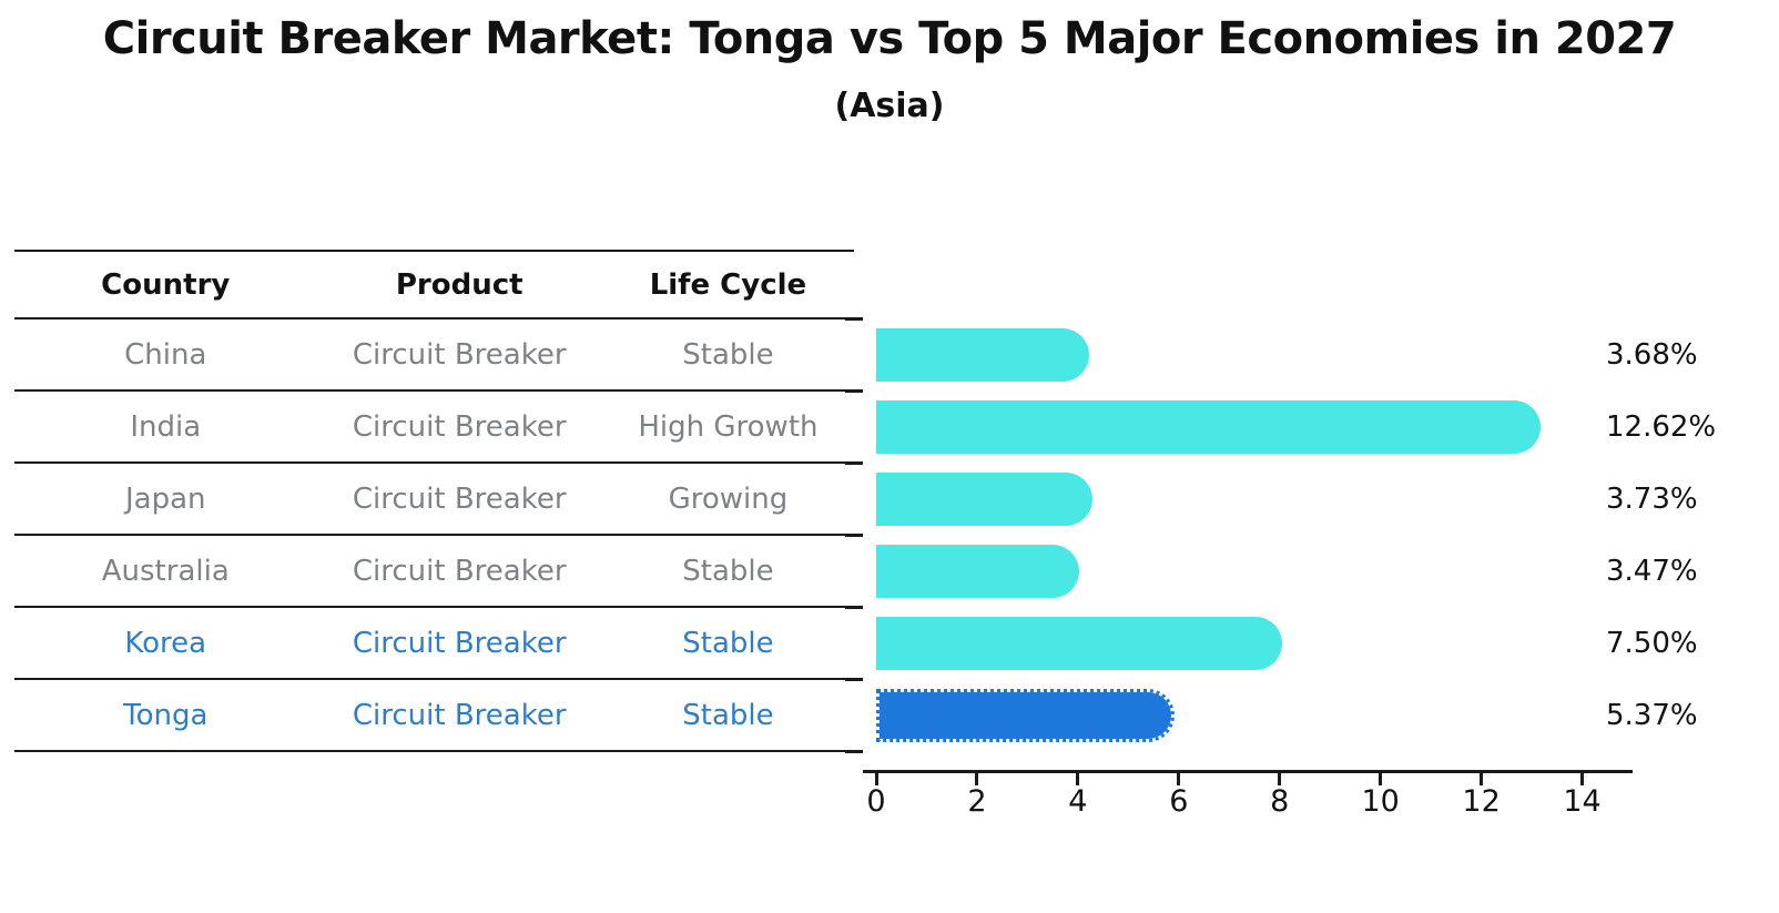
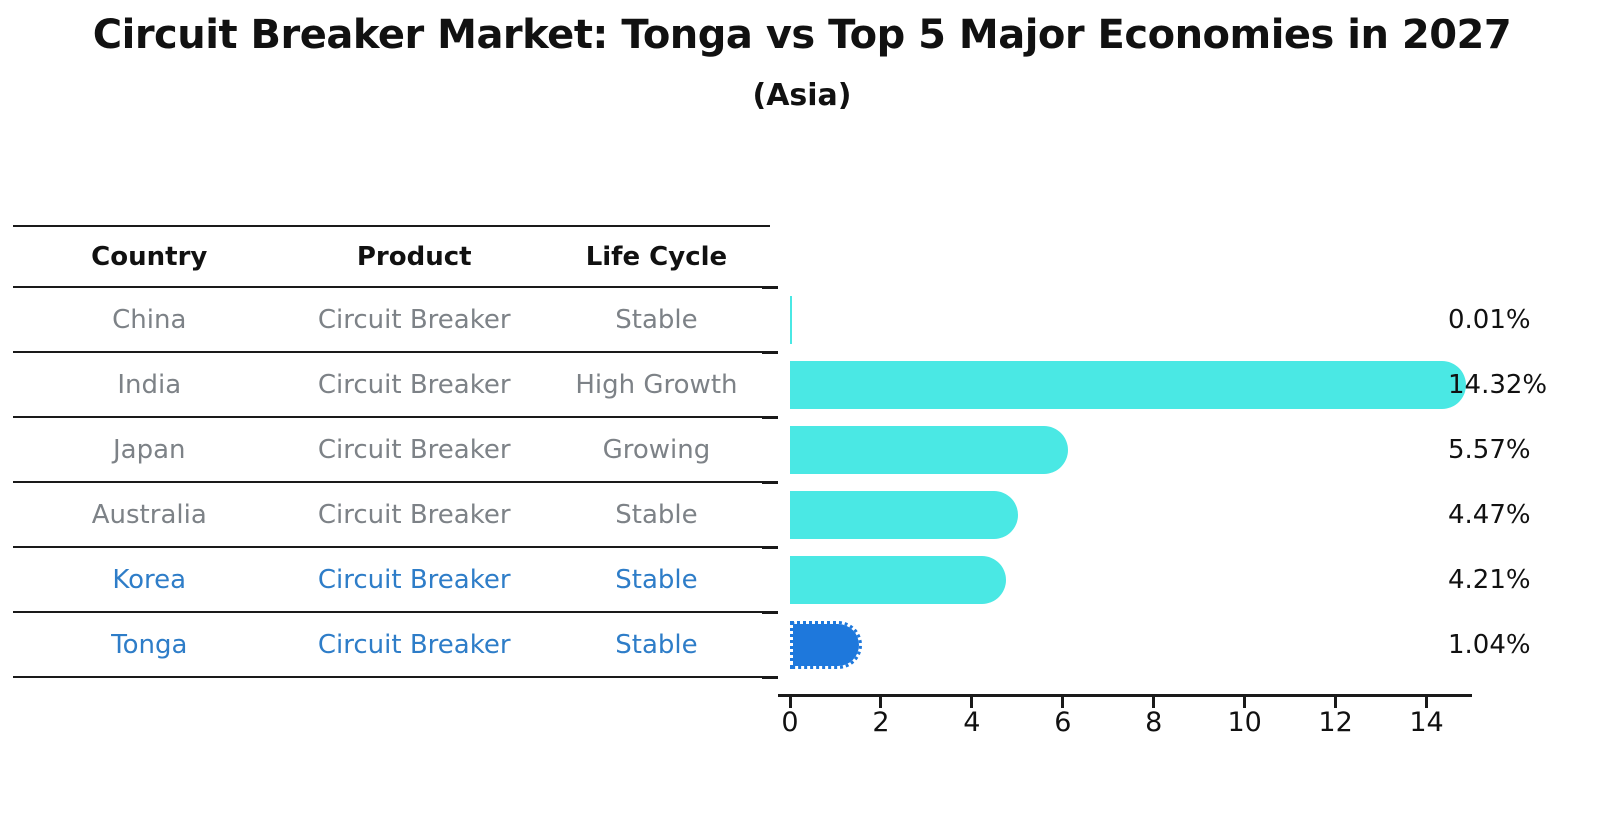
China: 3.68% -> 0.01%
India: 12.62% -> 14.32%
Japan: 3.73% -> 5.57%
Australia: 3.47% -> 4.47%
Korea: 7.50% -> 4.21%
Tonga: 5.37% -> 1.04%
